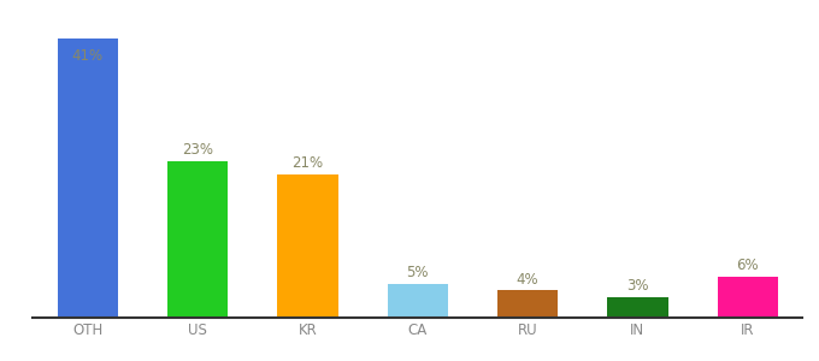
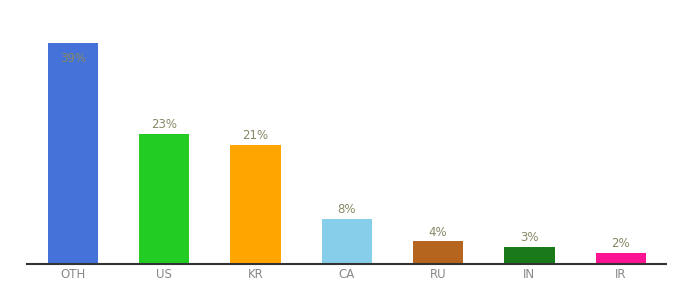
OTH: 41% -> 39%
CA: 5% -> 8%
IR: 6% -> 2%
